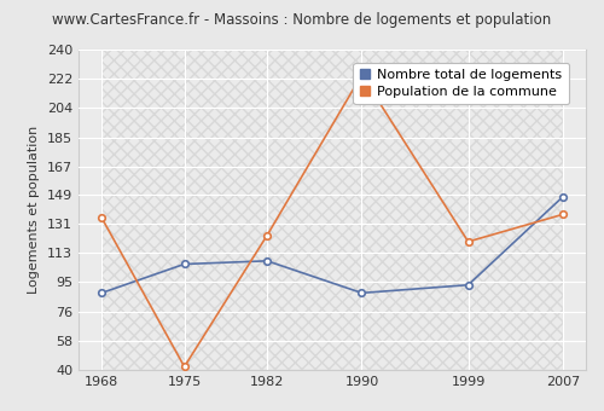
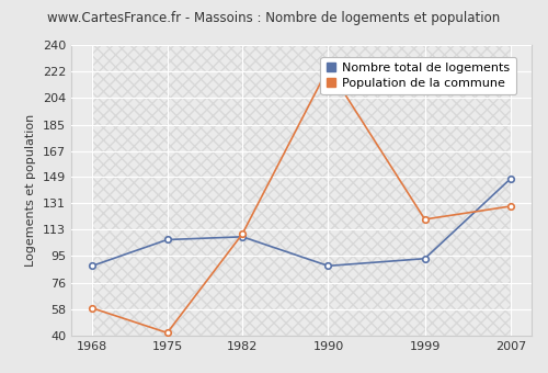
Population de la commune/1968: 135 -> 59
Population de la commune/1982: 124 -> 110
Population de la commune/2007: 137 -> 129
